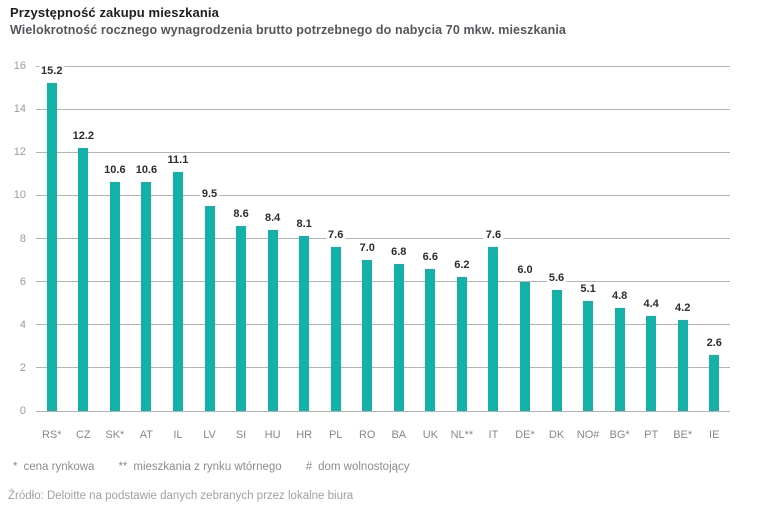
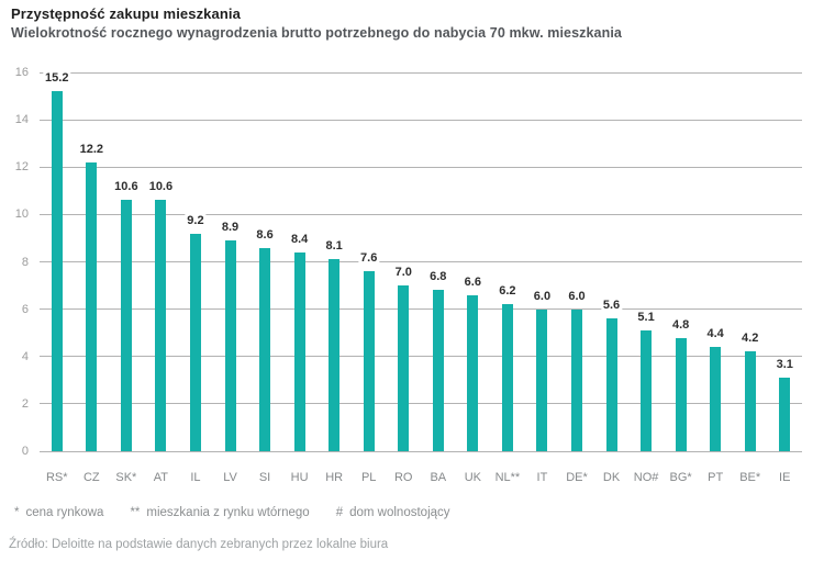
IL: 11.1 -> 9.2
LV: 9.5 -> 8.9
IT: 7.6 -> 6.0
IE: 2.6 -> 3.1
